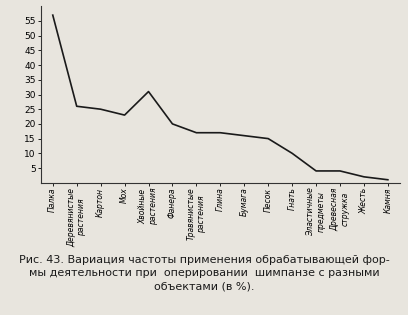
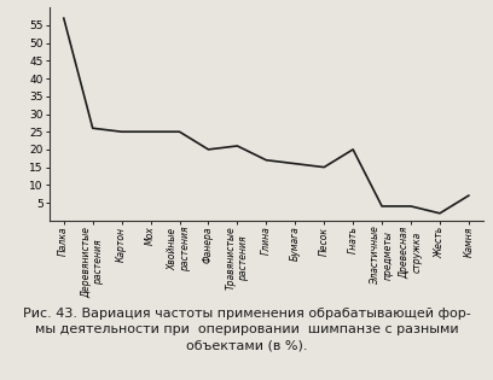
Мох: 23 -> 25
Хвойные растения: 31 -> 25
Травянистые растения: 17 -> 21
Гнать: 10 -> 20
Камня: 1 -> 7
